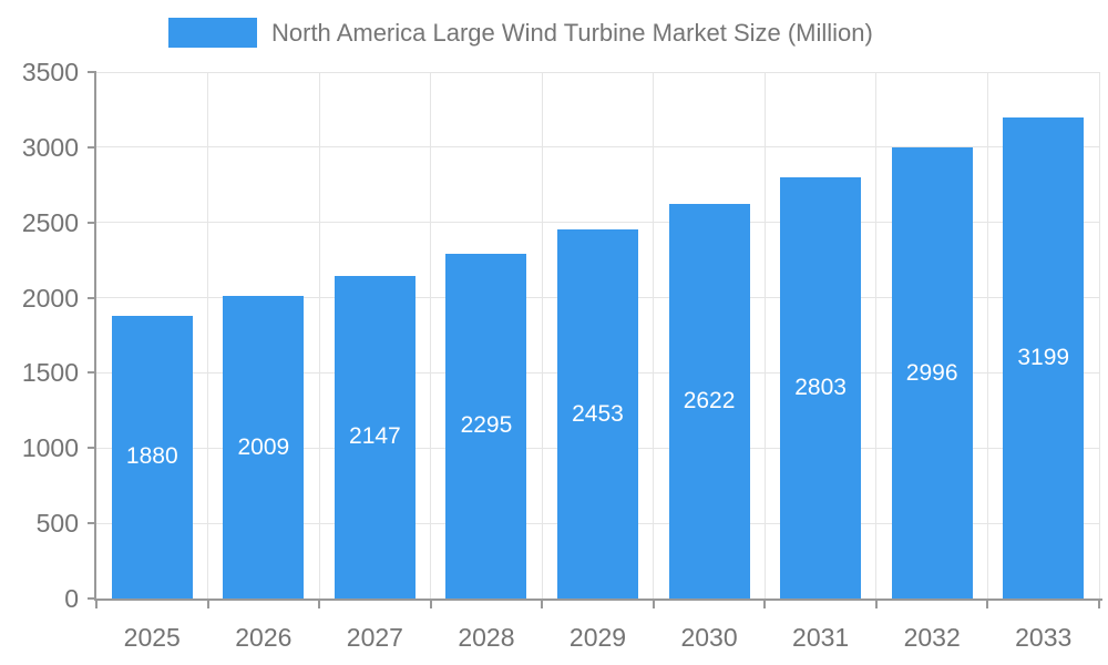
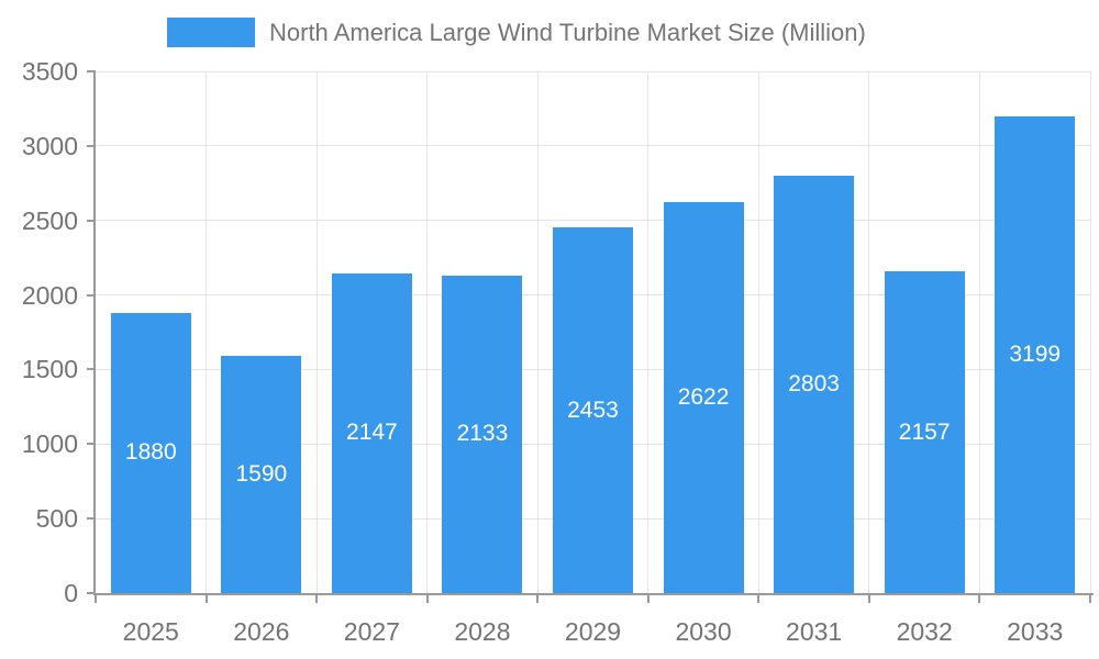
2026: 2009 -> 1590
2028: 2295 -> 2133
2032: 2996 -> 2157
